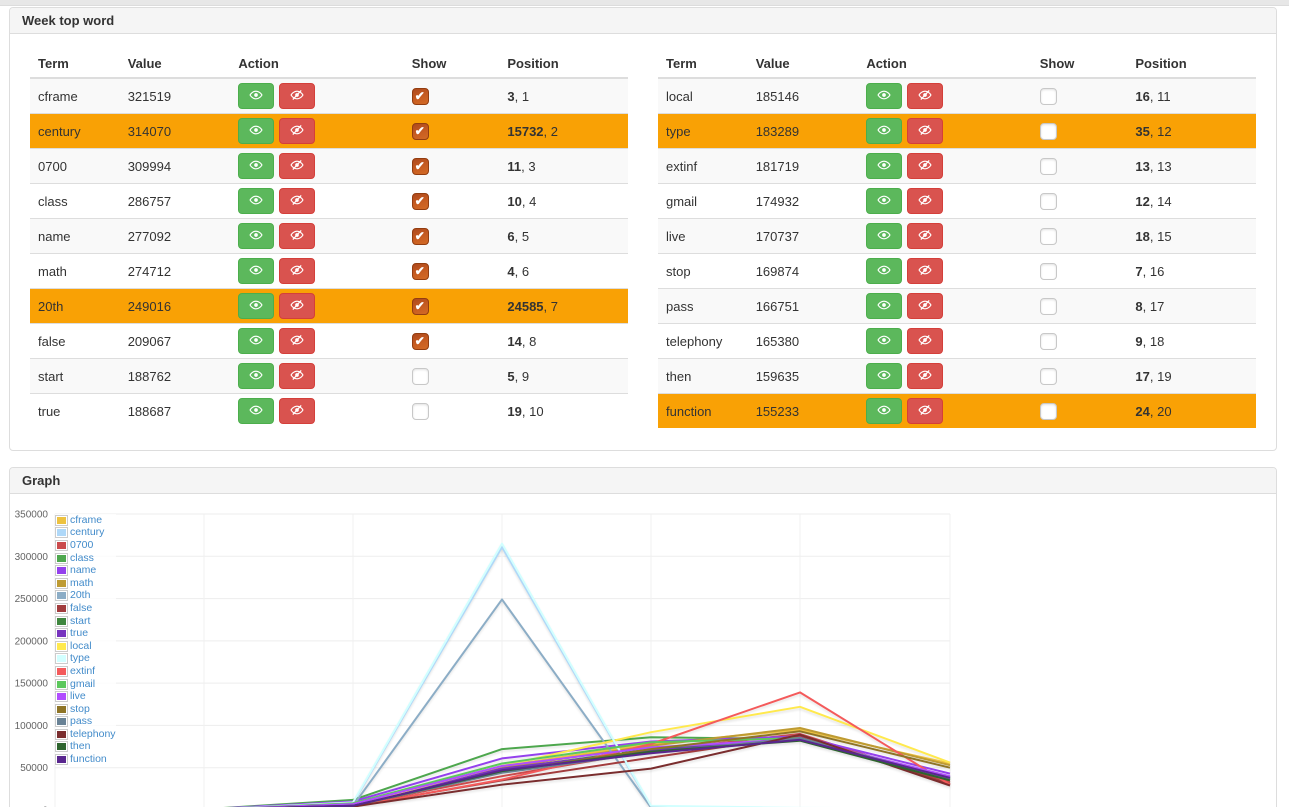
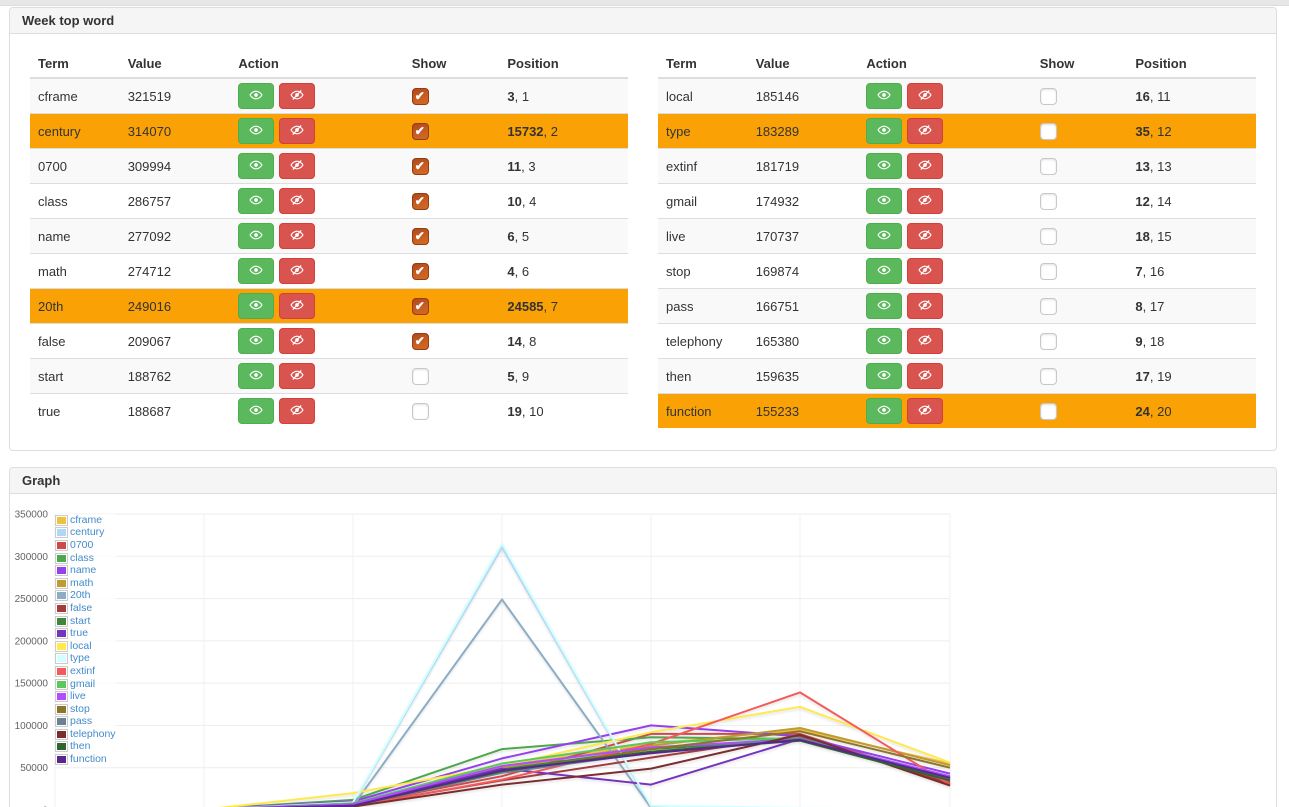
local/3: 10000 -> 20000
0700/5: 70000 -> 90000
name/5: 80000 -> 100000
true/5: 70000 -> 30000
